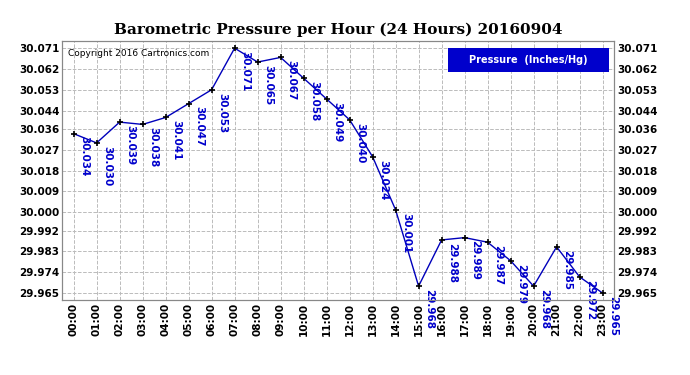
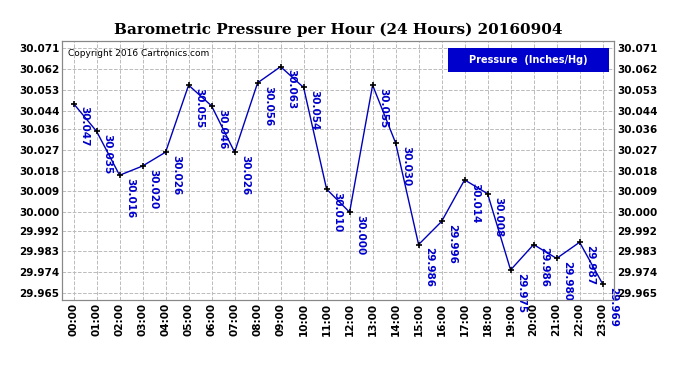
00:00: 30.034 -> 30.047
01:00: 30.030 -> 30.035
02:00: 30.039 -> 30.016
03:00: 30.038 -> 30.020
04:00: 30.041 -> 30.026
05:00: 30.047 -> 30.055
06:00: 30.053 -> 30.046
07:00: 30.071 -> 30.026
08:00: 30.065 -> 30.056
09:00: 30.067 -> 30.063
10:00: 30.058 -> 30.054
11:00: 30.049 -> 30.010
12:00: 30.040 -> 30.000
13:00: 30.024 -> 30.055
14:00: 30.001 -> 30.030
15:00: 29.968 -> 29.986
16:00: 29.988 -> 29.996
17:00: 29.989 -> 30.014
18:00: 29.987 -> 30.008
19:00: 29.979 -> 29.975
20:00: 29.968 -> 29.986
21:00: 29.985 -> 29.980
22:00: 29.972 -> 29.987
23:00: 29.965 -> 29.969
